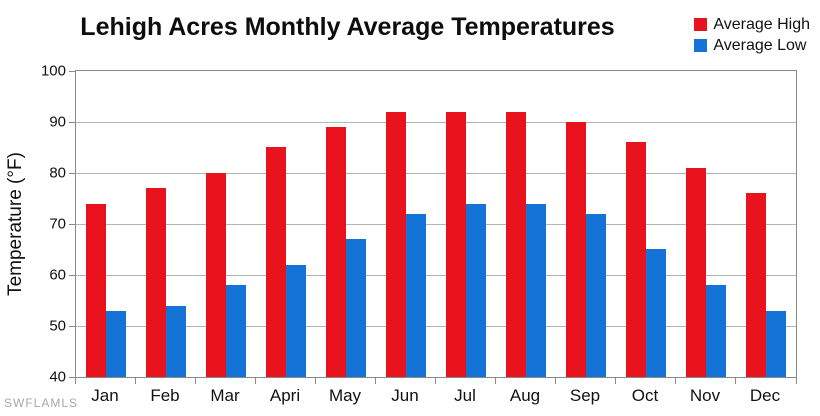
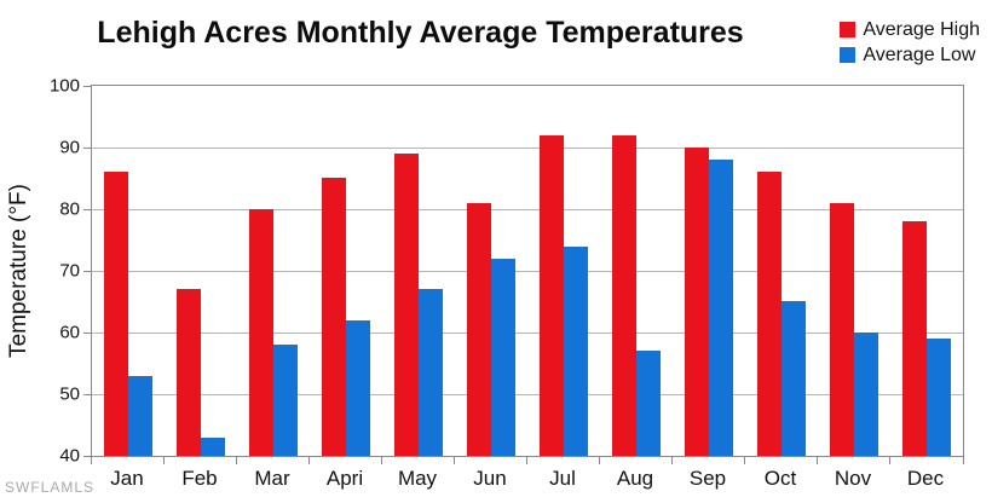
Average High/Jan: 74 -> 86
Average High/Feb: 77 -> 67
Average Low/Feb: 54 -> 43
Average High/Jun: 92 -> 81
Average Low/Aug: 74 -> 57
Average Low/Sep: 72 -> 88
Average Low/Nov: 58 -> 60
Average High/Dec: 76 -> 78
Average Low/Dec: 53 -> 59
